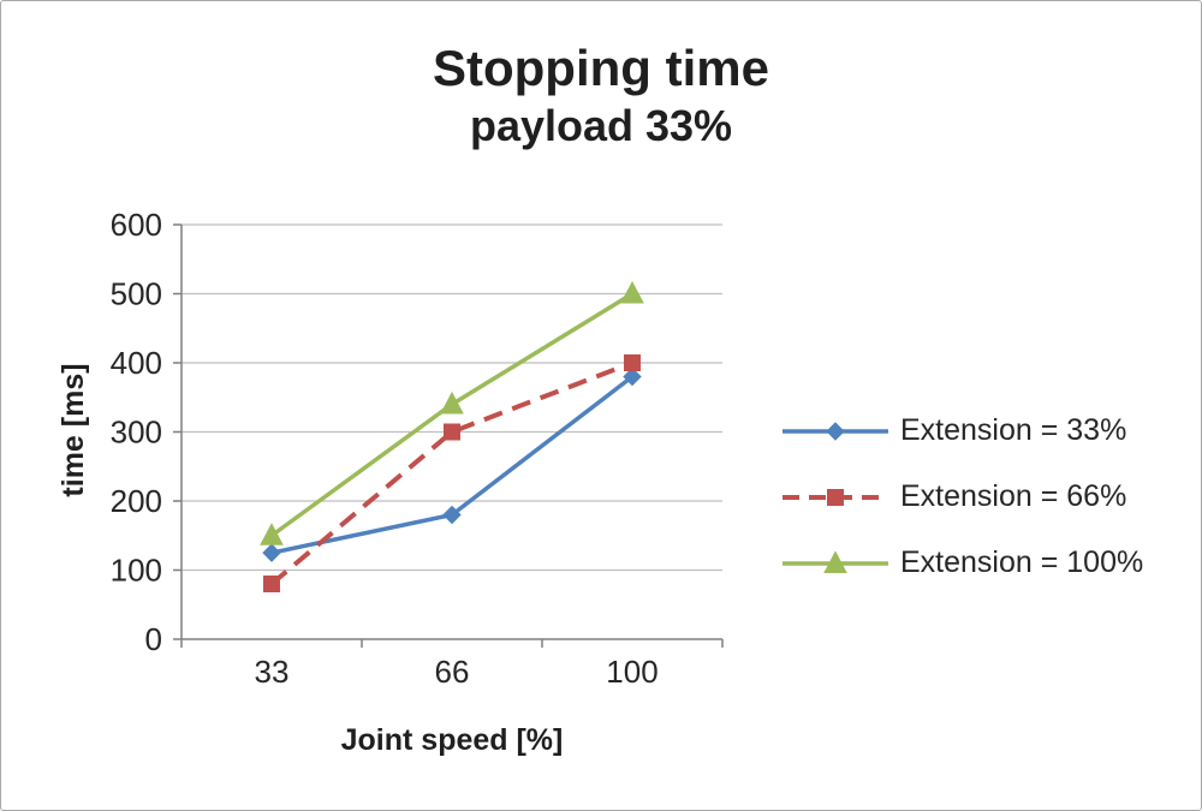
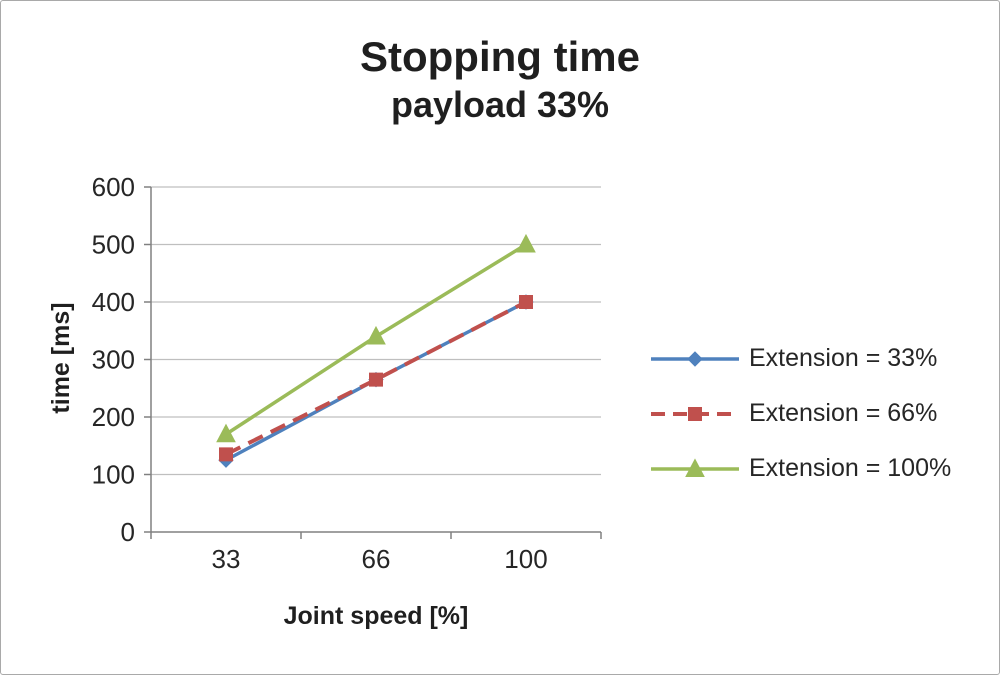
Extension = 66%/33: 80 -> 140
Extension = 100%/33: 150 -> 170
Extension = 33%/66: 180 -> 260
Extension = 66%/66: 300 -> 260
Extension = 33%/100: 380 -> 400
